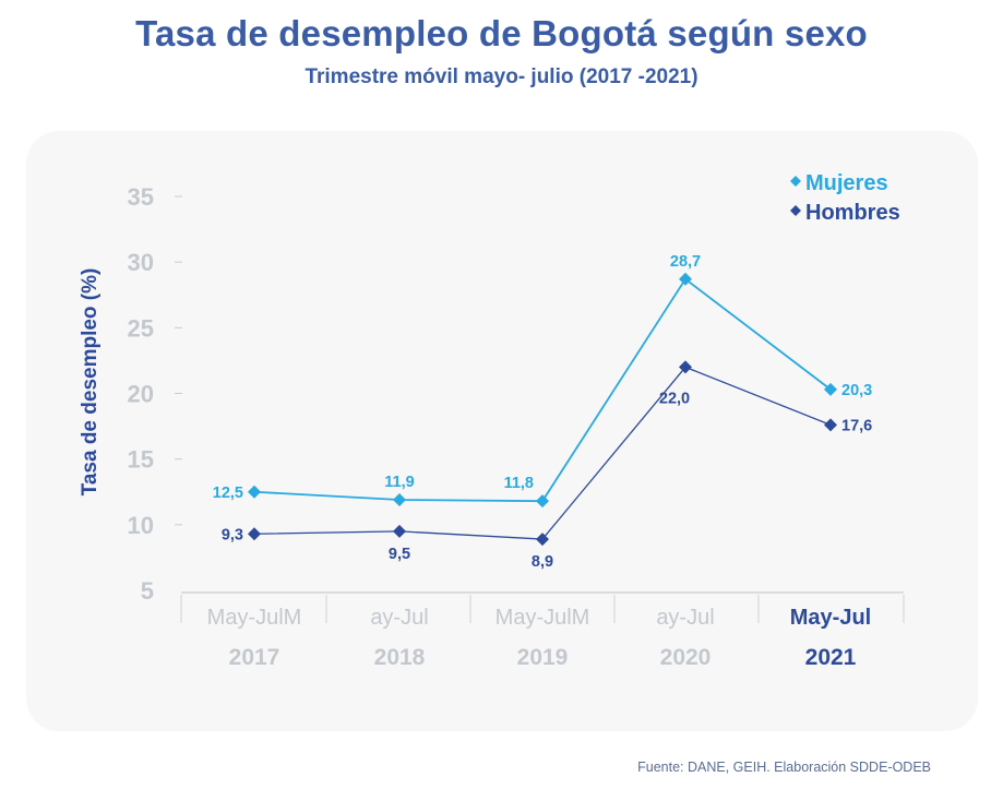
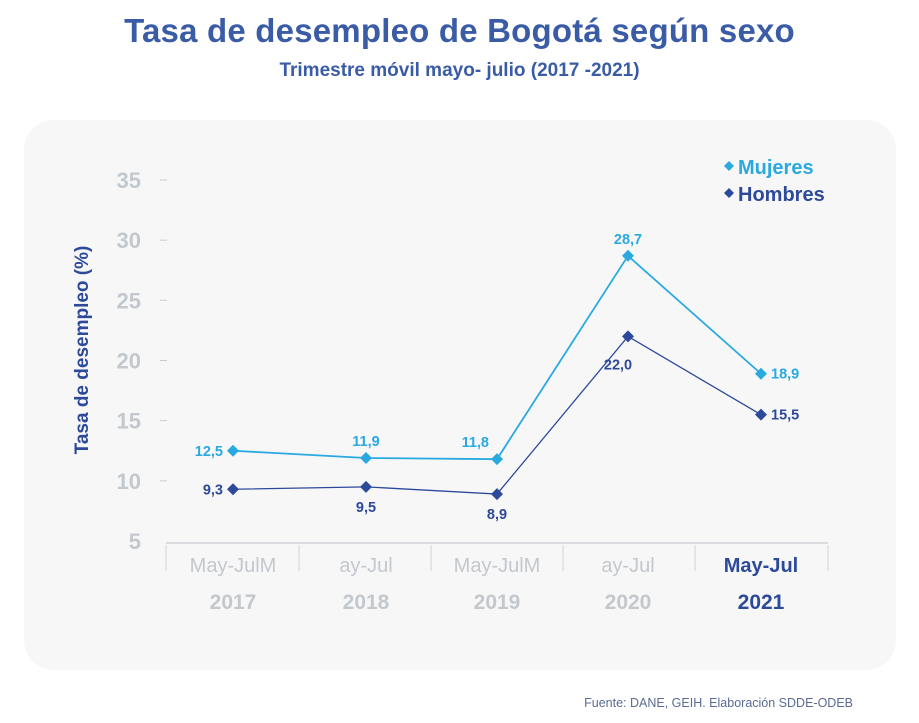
Mujeres/May-Jul 2021: 20,3 -> 18,9
Hombres/May-Jul 2021: 17,6 -> 15,5
